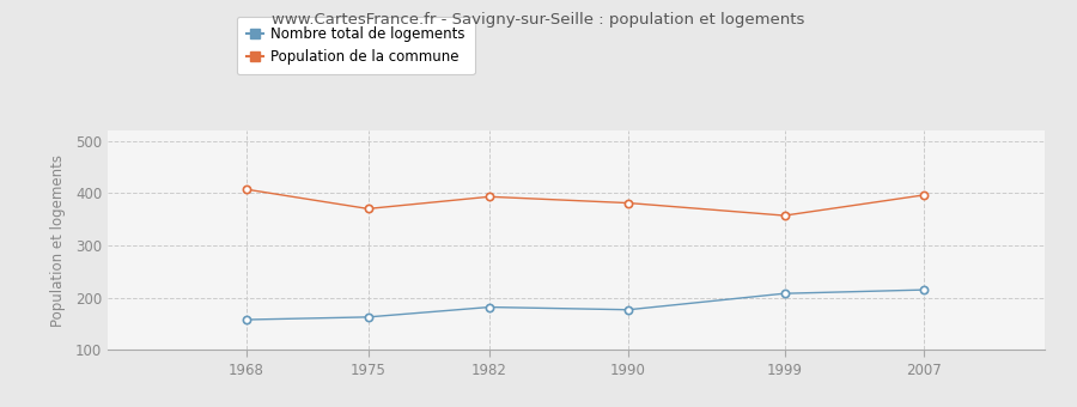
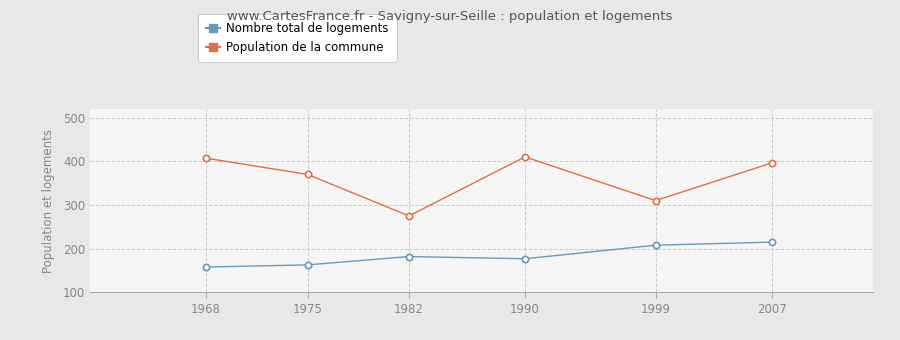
Population de la commune/1982: 393 -> 275
Population de la commune/1990: 381 -> 410
Population de la commune/1999: 357 -> 310
